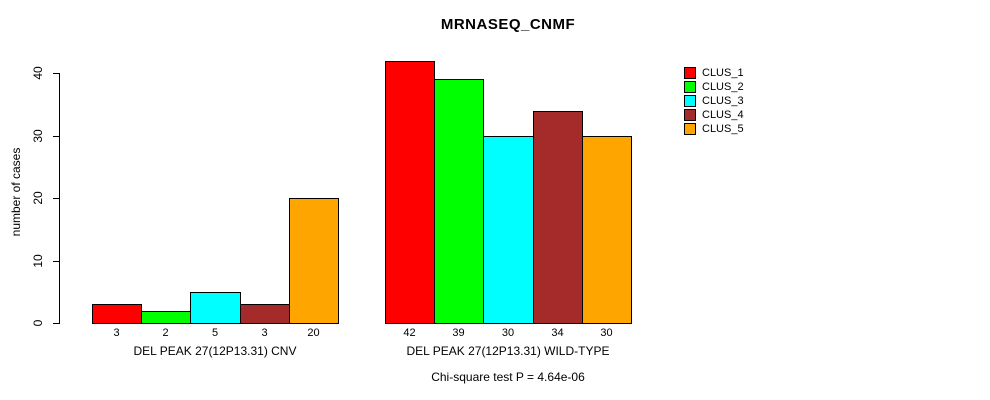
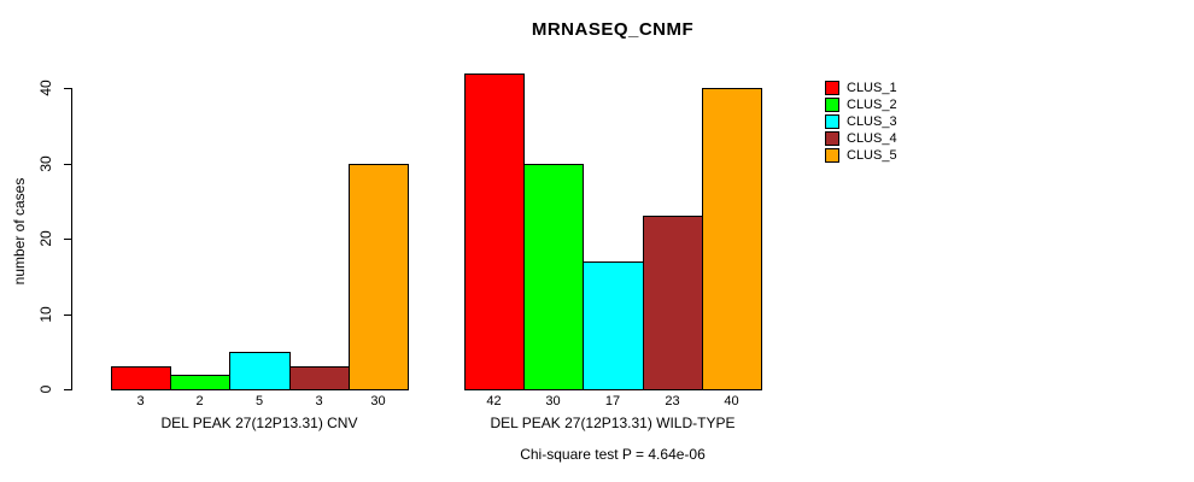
CLUS_5/DEL PEAK 27(12P13.31) CNV: 20 -> 30
CLUS_2/DEL PEAK 27(12P13.31) WILD-TYPE: 39 -> 30
CLUS_3/DEL PEAK 27(12P13.31) WILD-TYPE: 30 -> 17
CLUS_4/DEL PEAK 27(12P13.31) WILD-TYPE: 34 -> 23
CLUS_5/DEL PEAK 27(12P13.31) WILD-TYPE: 30 -> 40
